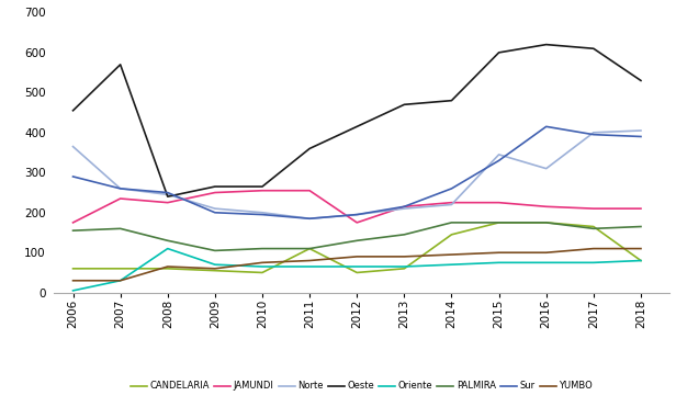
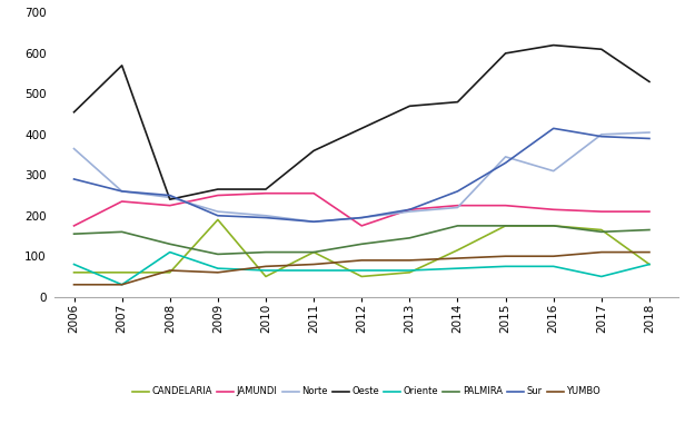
Oriente/2006: 5 -> 80
CANDELARIA/2009: 55 -> 190
CANDELARIA/2014: 145 -> 115
Oriente/2017: 75 -> 50
